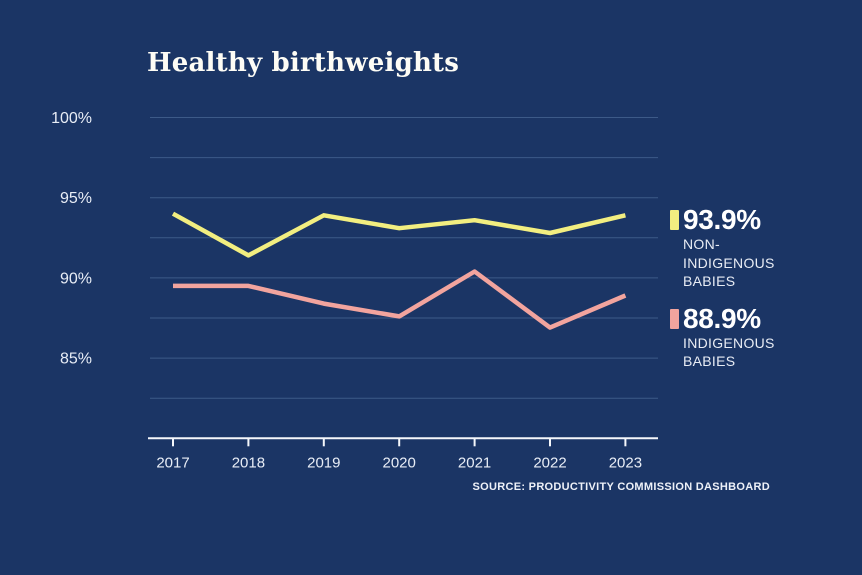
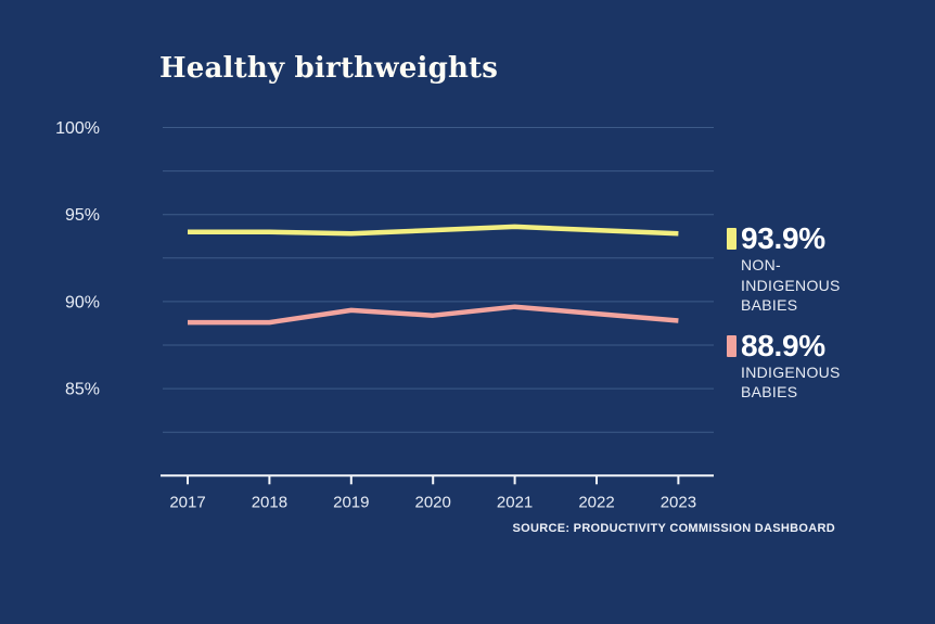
INDIGENOUS BABIES/2017: 89.5% -> 88.8%
NON-INDIGENOUS BABIES/2018: 91.4% -> 94.0%
INDIGENOUS BABIES/2018: 89.5% -> 88.8%
INDIGENOUS BABIES/2019: 88.4% -> 89.5%
NON-INDIGENOUS BABIES/2020: 93.1% -> 94.1%
INDIGENOUS BABIES/2020: 87.6% -> 89.2%
NON-INDIGENOUS BABIES/2021: 93.6% -> 94.3%
INDIGENOUS BABIES/2021: 90.4% -> 89.7%
NON-INDIGENOUS BABIES/2022: 92.8% -> 94.1%
INDIGENOUS BABIES/2022: 86.9% -> 89.3%
